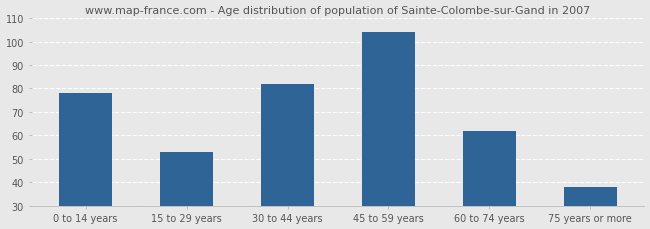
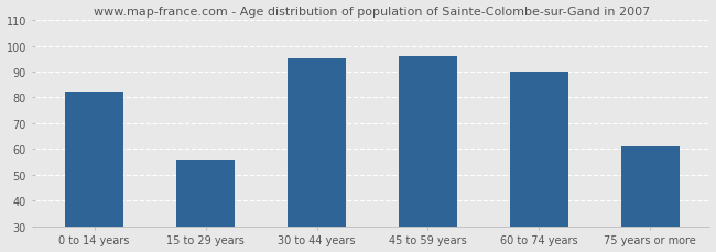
0 to 14 years: 78 -> 82
15 to 29 years: 53 -> 56
30 to 44 years: 82 -> 95
45 to 59 years: 104 -> 96
60 to 74 years: 62 -> 90
75 years or more: 38 -> 61
